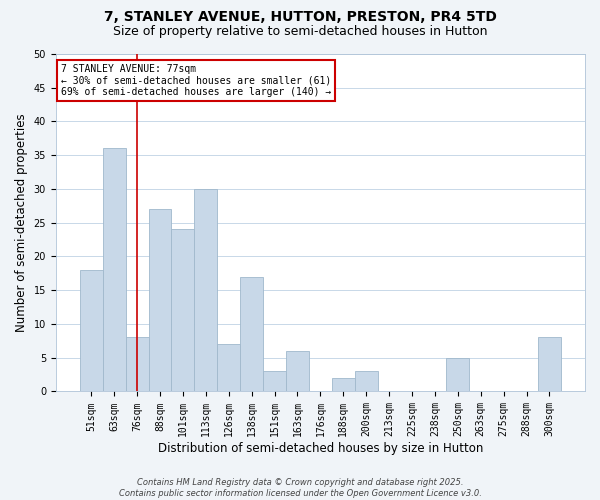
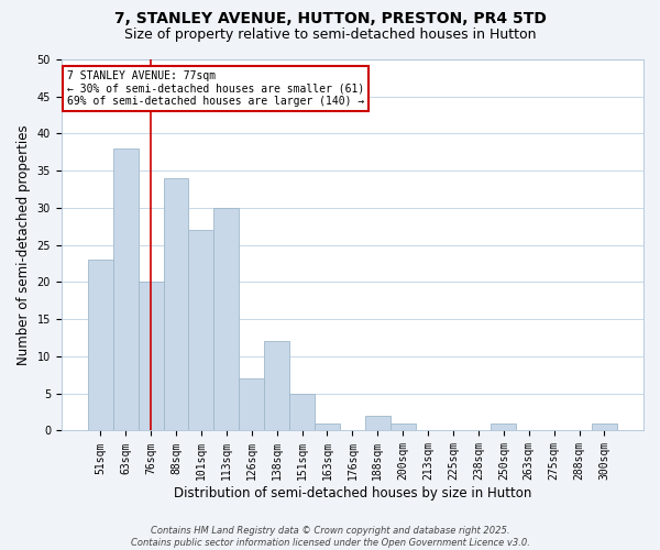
51sqm: 18 -> 23
63sqm: 36 -> 38
76sqm: 8 -> 20
88sqm: 27 -> 34
101sqm: 24 -> 27
138sqm: 17 -> 12
151sqm: 3 -> 5
163sqm: 6 -> 1
200sqm: 3 -> 1
250sqm: 5 -> 1
300sqm: 8 -> 1
